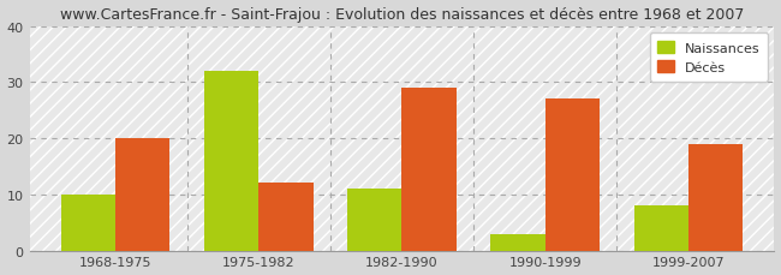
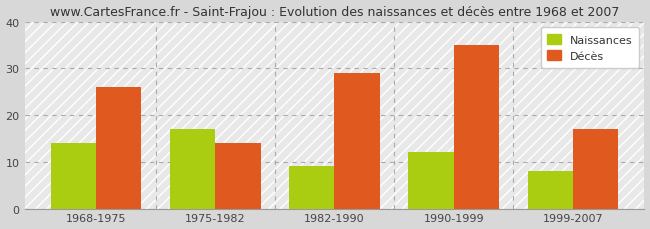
Naissances/1968-1975: 10 -> 14
Décès/1968-1975: 20 -> 26
Naissances/1975-1982: 32 -> 17
Décès/1975-1982: 12 -> 14
Naissances/1982-1990: 11 -> 9
Naissances/1990-1999: 3 -> 12
Décès/1990-1999: 27 -> 35
Décès/1999-2007: 19 -> 17
